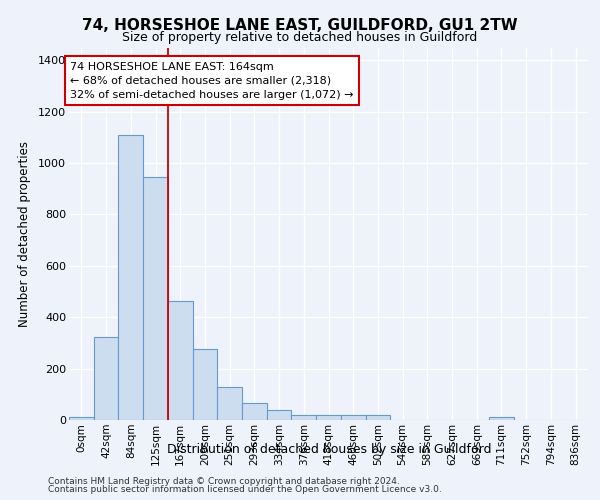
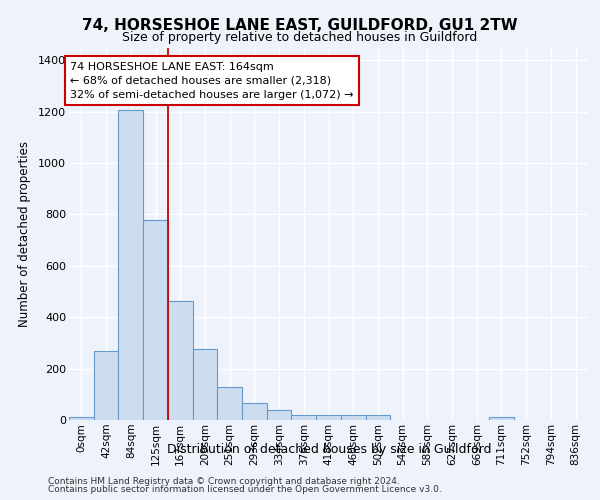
42sqm: 325 -> 270
84sqm: 1110 -> 1205
125sqm: 945 -> 780
